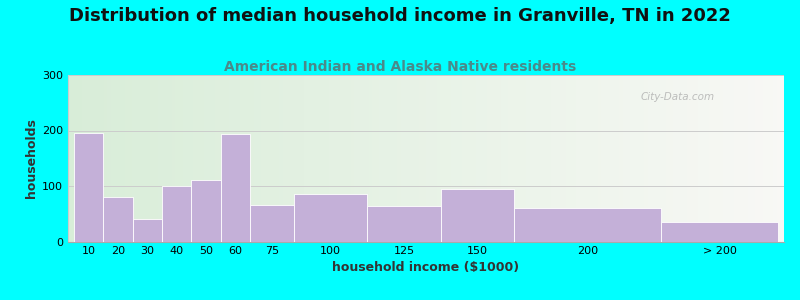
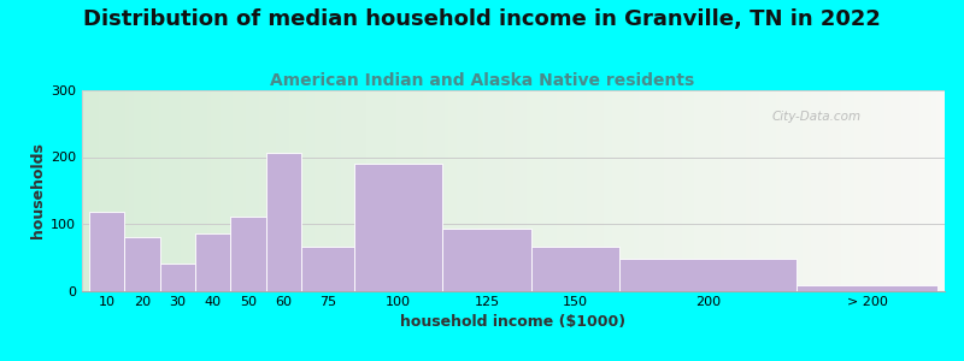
10: 196 -> 118
40: 100 -> 85
60: 194 -> 207
100: 86 -> 190
125: 64 -> 92
150: 94 -> 65
200: 60 -> 47
> 200: 36 -> 8
